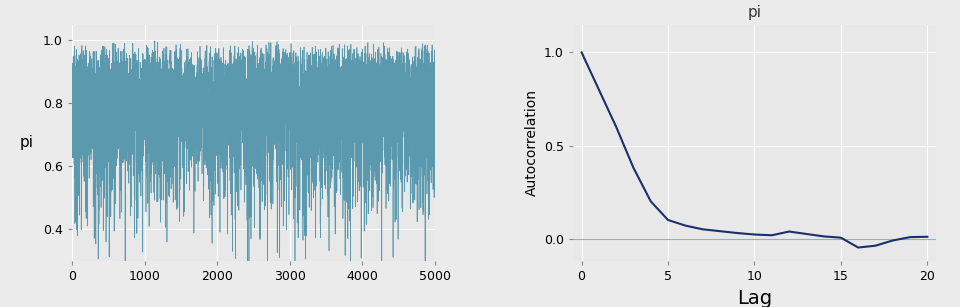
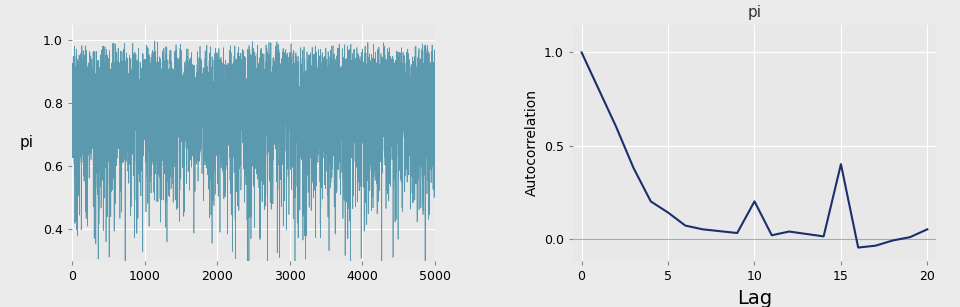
5: 0.10 -> 0.14
10: 0.02 -> 0.20
15: 0.01 -> 0.40
20: 0.01 -> 0.05
